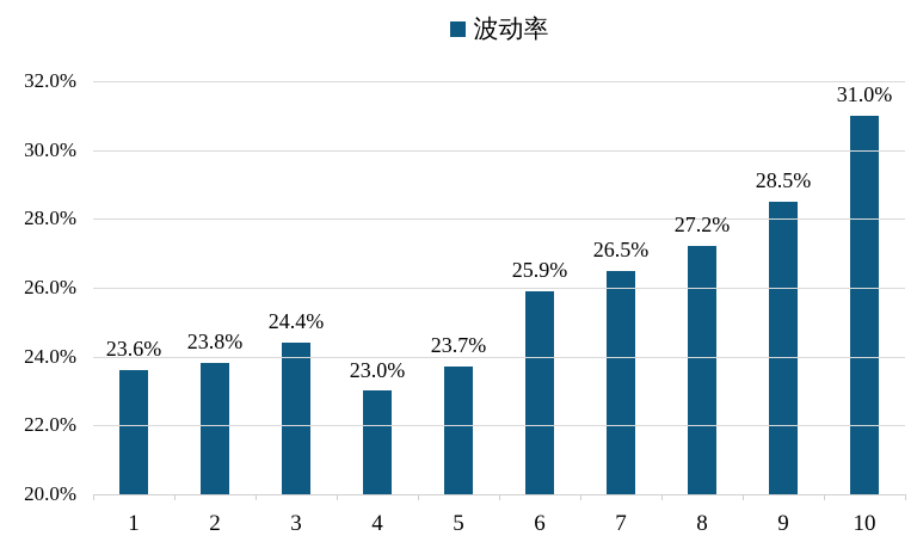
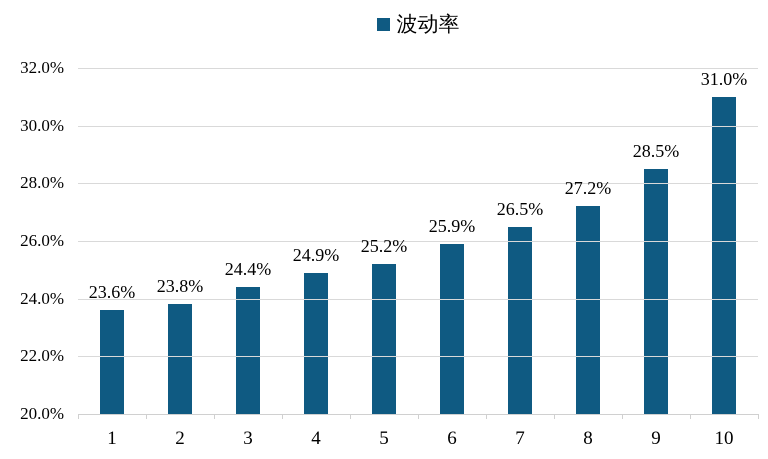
4: 23.0% -> 24.9%
5: 23.7% -> 25.2%
